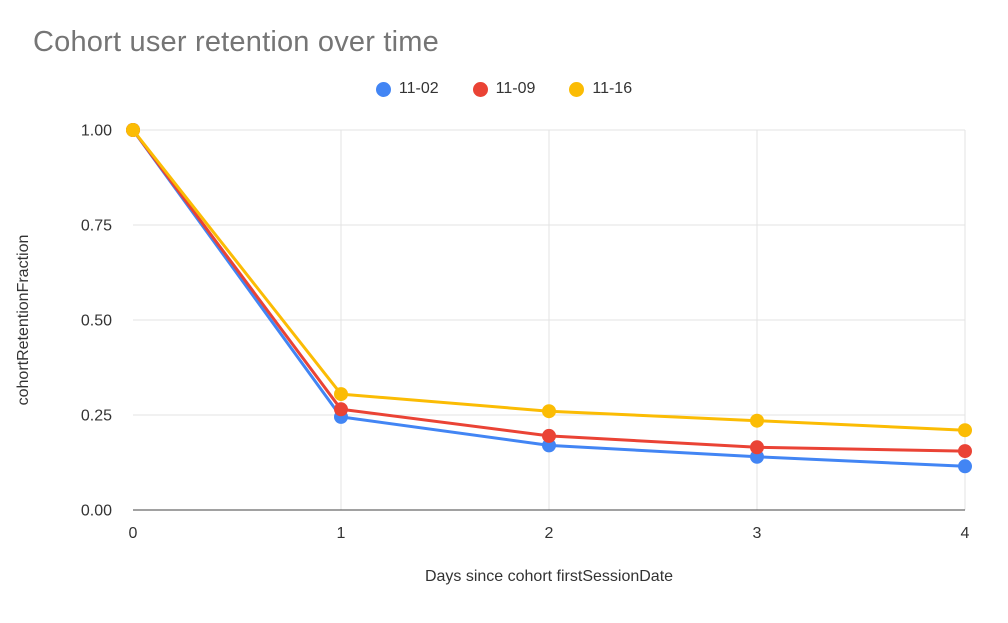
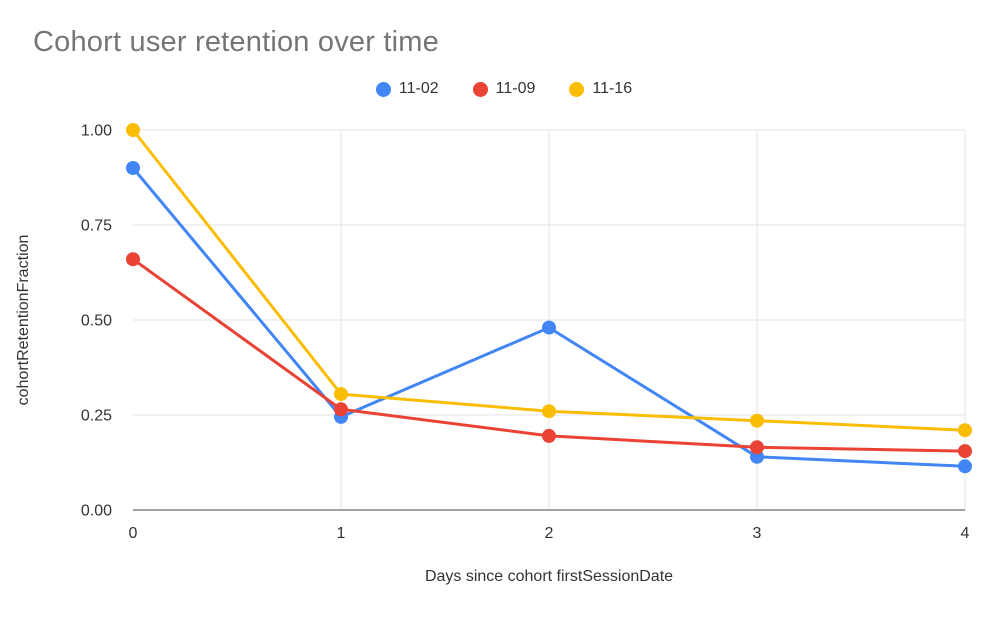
11-02/0: 1.00 -> 0.90
11-09/0: 1.00 -> 0.66
11-02/2: 0.17 -> 0.48
